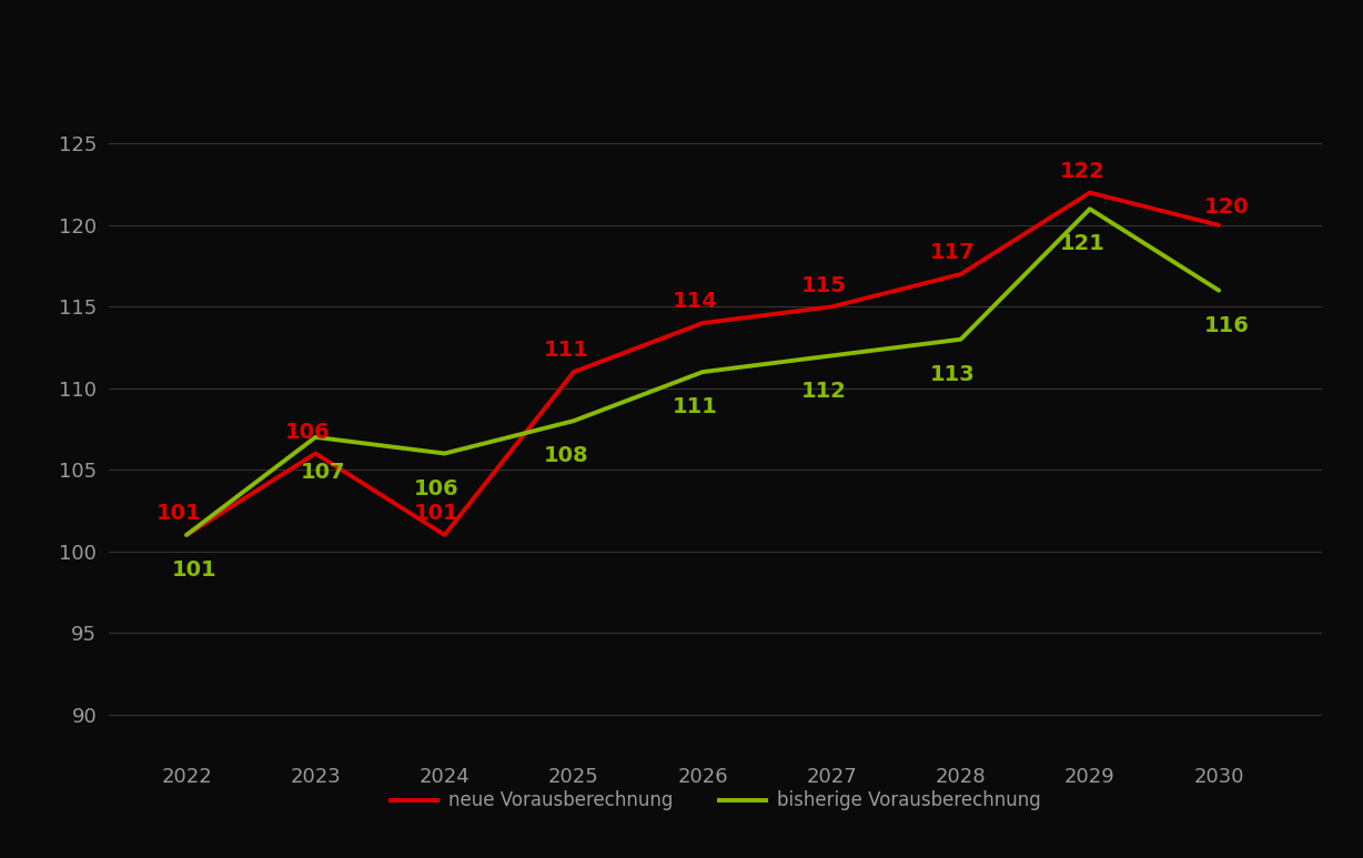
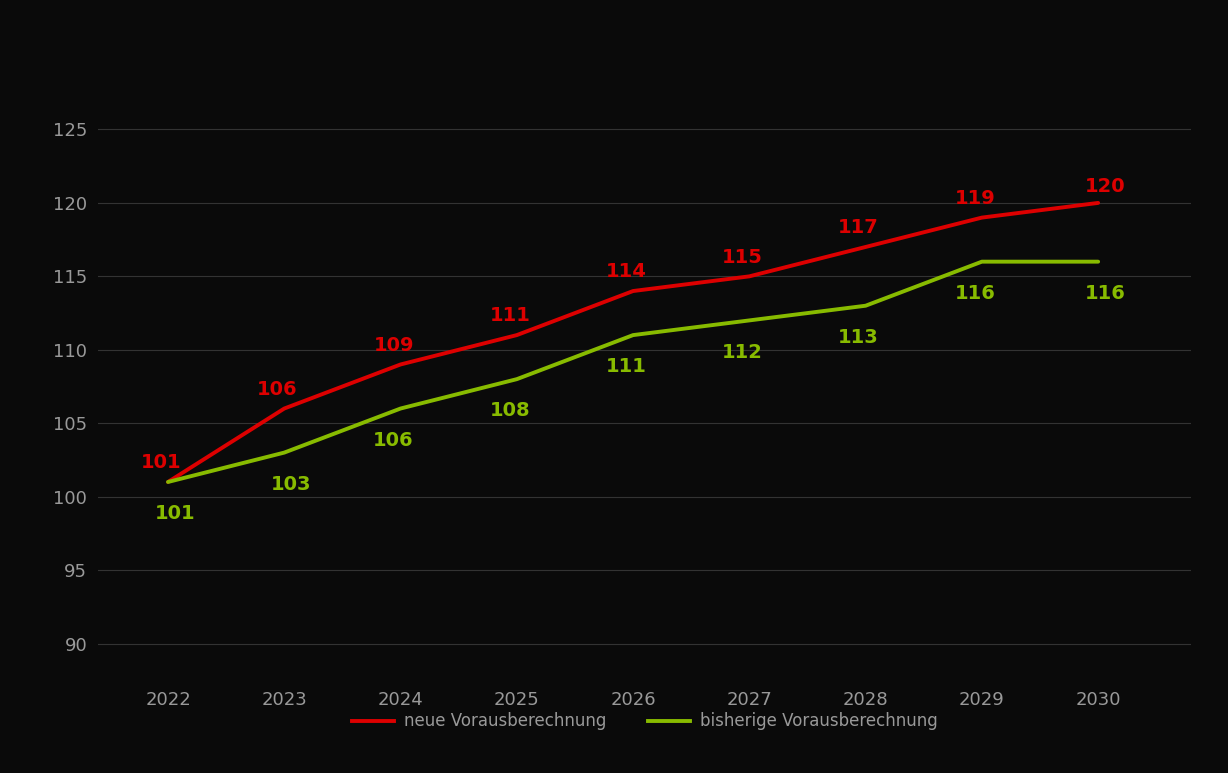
bisherige Vorausberechnung/2023: 107 -> 103
neue Vorausberechnung/2024: 101 -> 109
neue Vorausberechnung/2029: 122 -> 119
bisherige Vorausberechnung/2029: 121 -> 116
